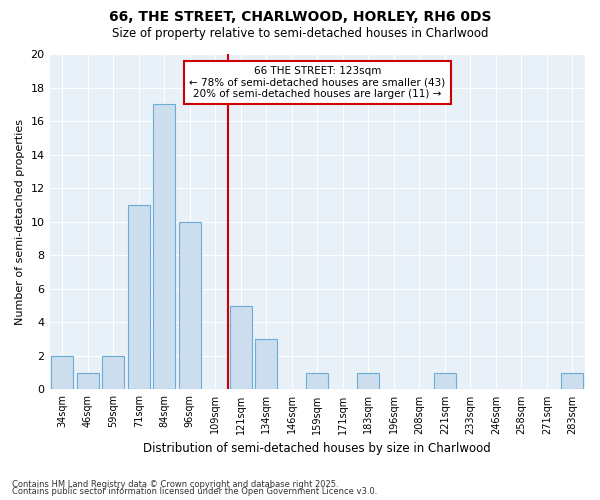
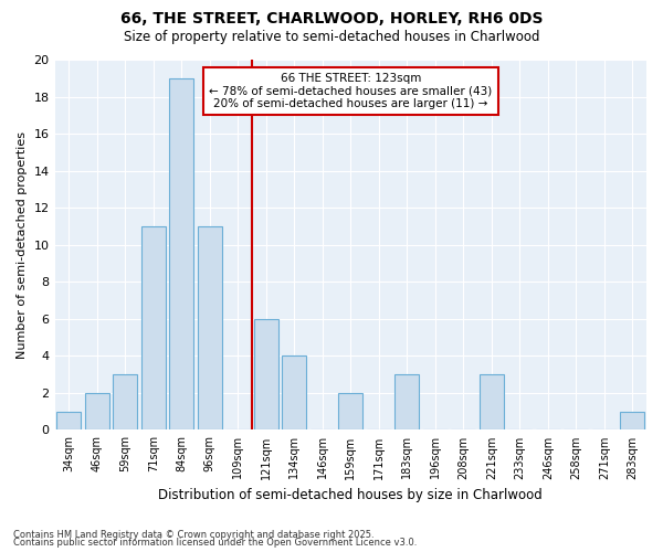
34sqm: 2 -> 1
46sqm: 1 -> 2
59sqm: 2 -> 3
84sqm: 17 -> 19
96sqm: 10 -> 11
121sqm: 5 -> 6
134sqm: 3 -> 4
159sqm: 1 -> 2
183sqm: 1 -> 3
221sqm: 1 -> 3
